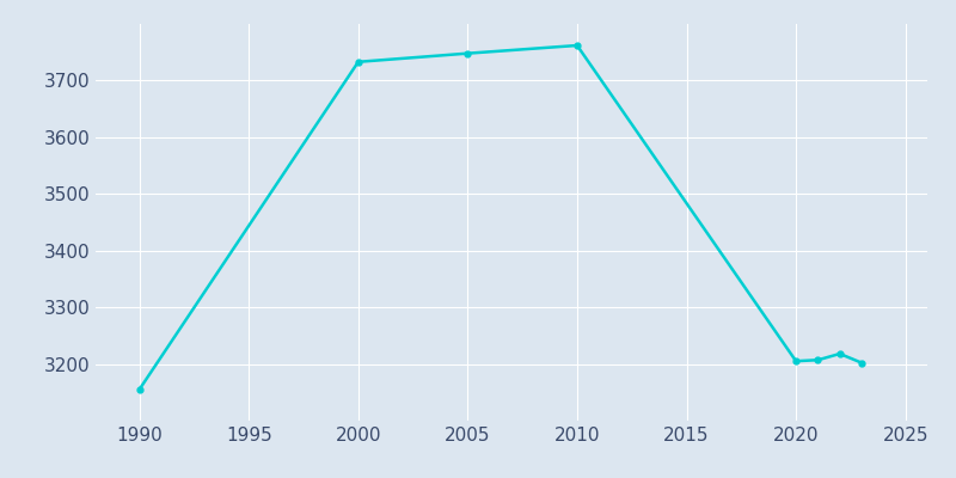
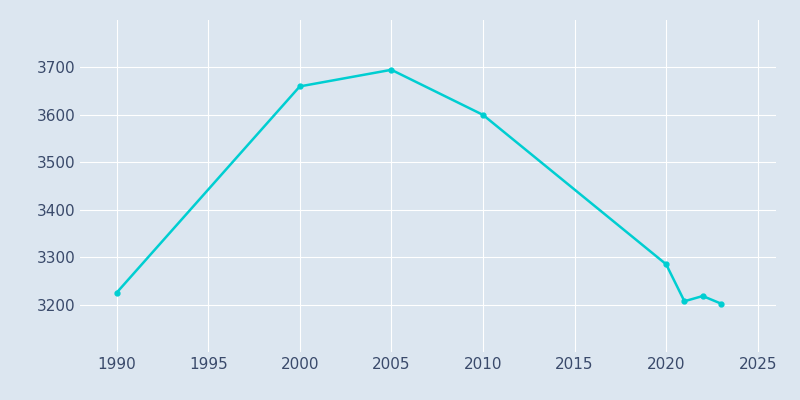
1990: 3155 -> 3225
2000: 3733 -> 3660
2005: 3748 -> 3695
2010: 3762 -> 3600
2020: 3205 -> 3285
